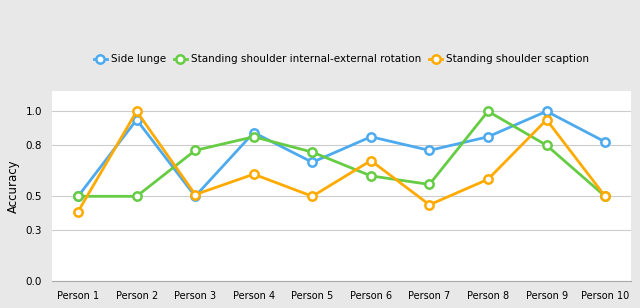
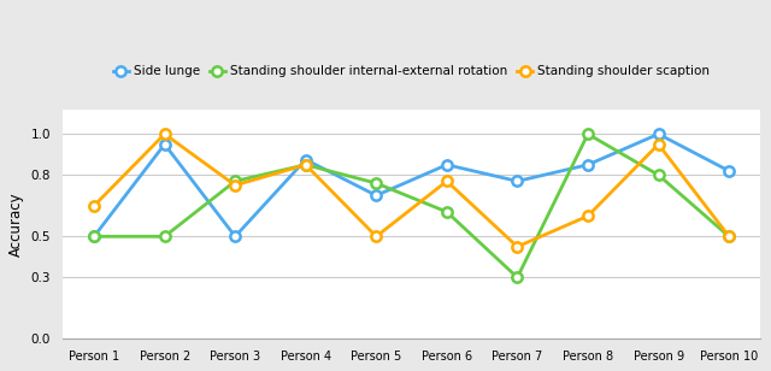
Standing shoulder scaption/Person 1: 0.41 -> 0.65
Standing shoulder scaption/Person 3: 0.51 -> 0.75
Standing shoulder scaption/Person 4: 0.63 -> 0.85
Standing shoulder scaption/Person 6: 0.71 -> 0.77
Standing shoulder internal-external rotation/Person 7: 0.57 -> 0.30
